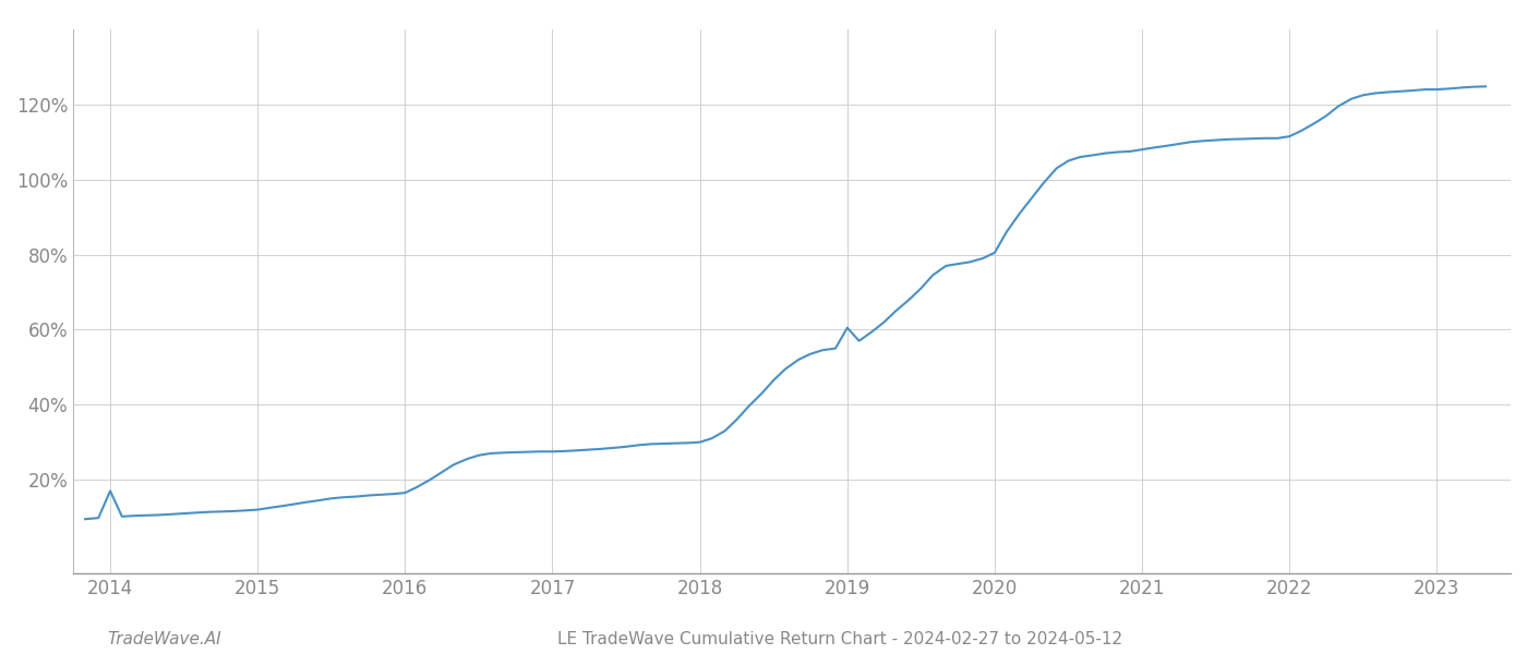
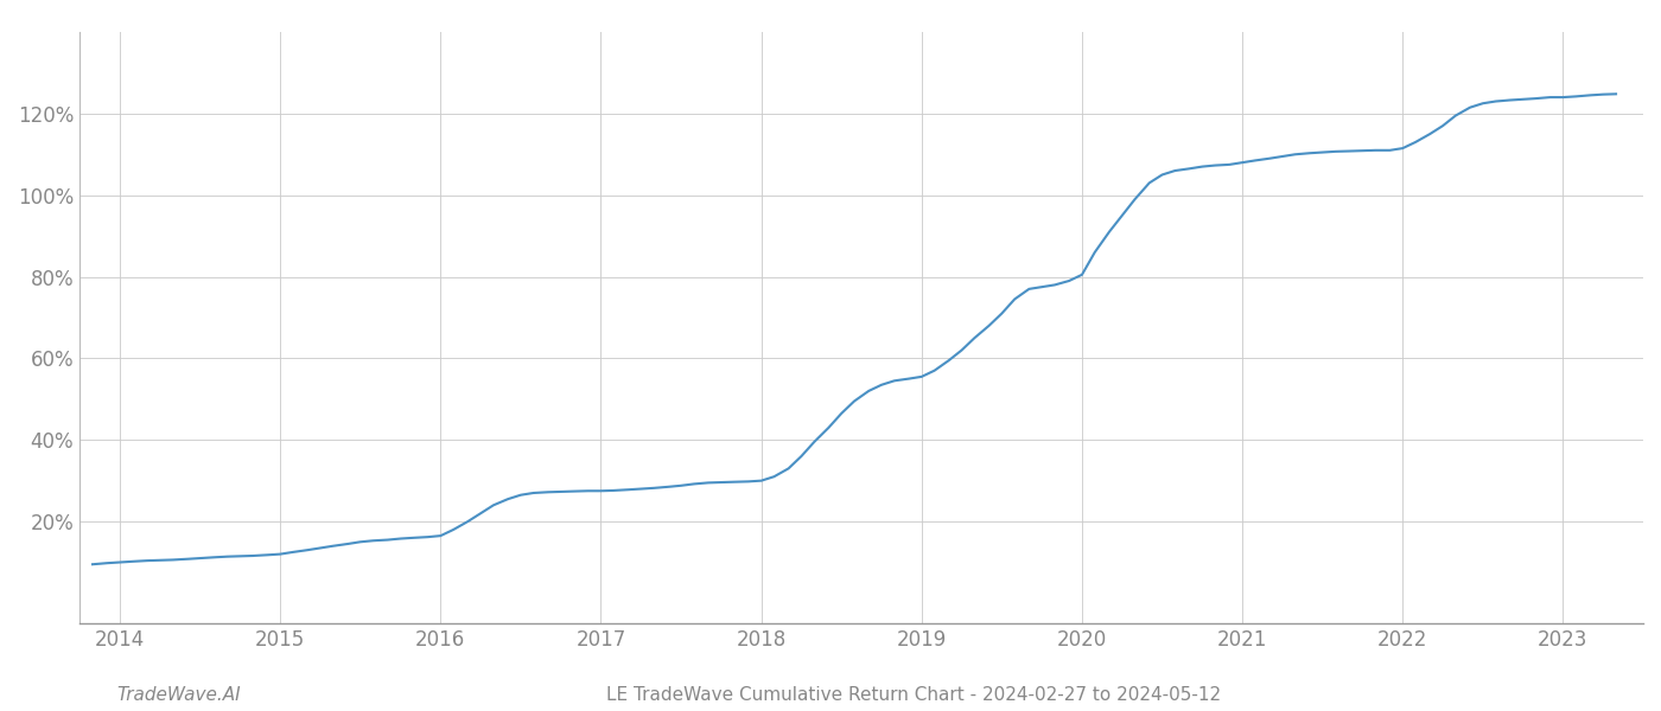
2014: 17.0% -> 10.0%
2019: 60.5% -> 55.5%
